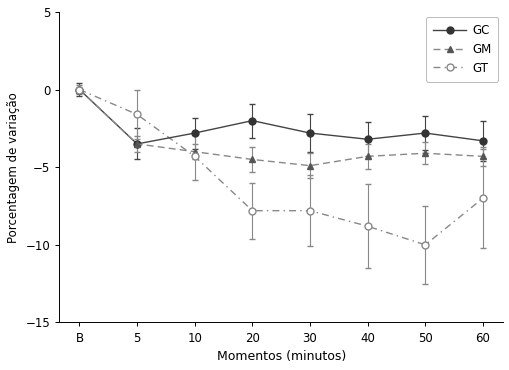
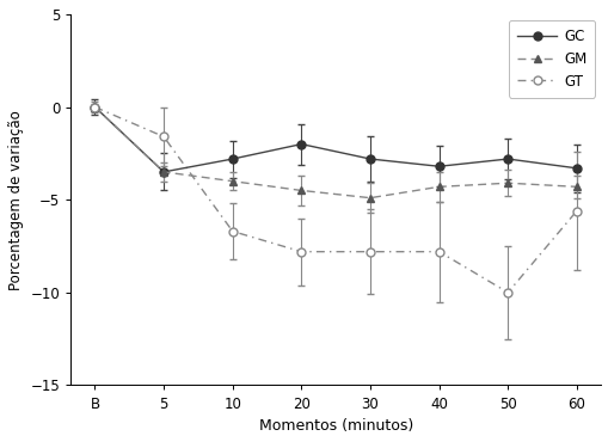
GT/10: -4.3 -> -6.7
GT/40: -8.8 -> -7.8
GT/60: -7.0 -> -5.6
